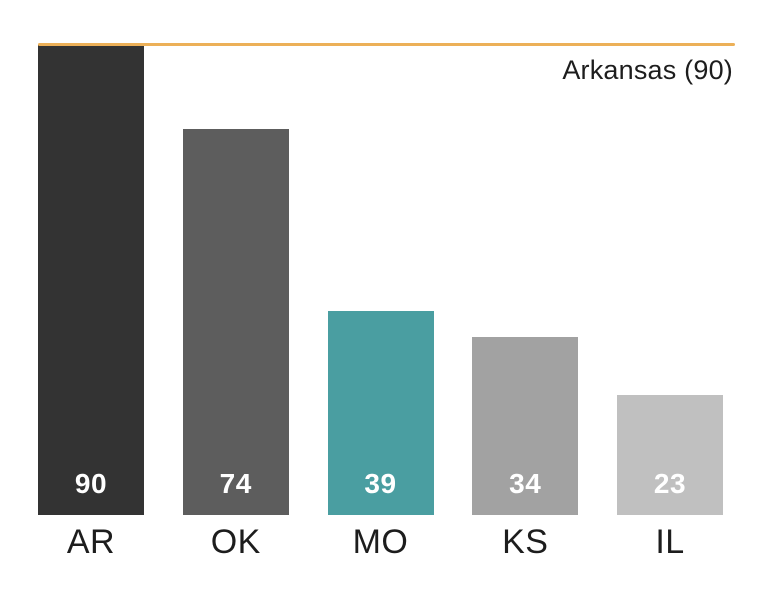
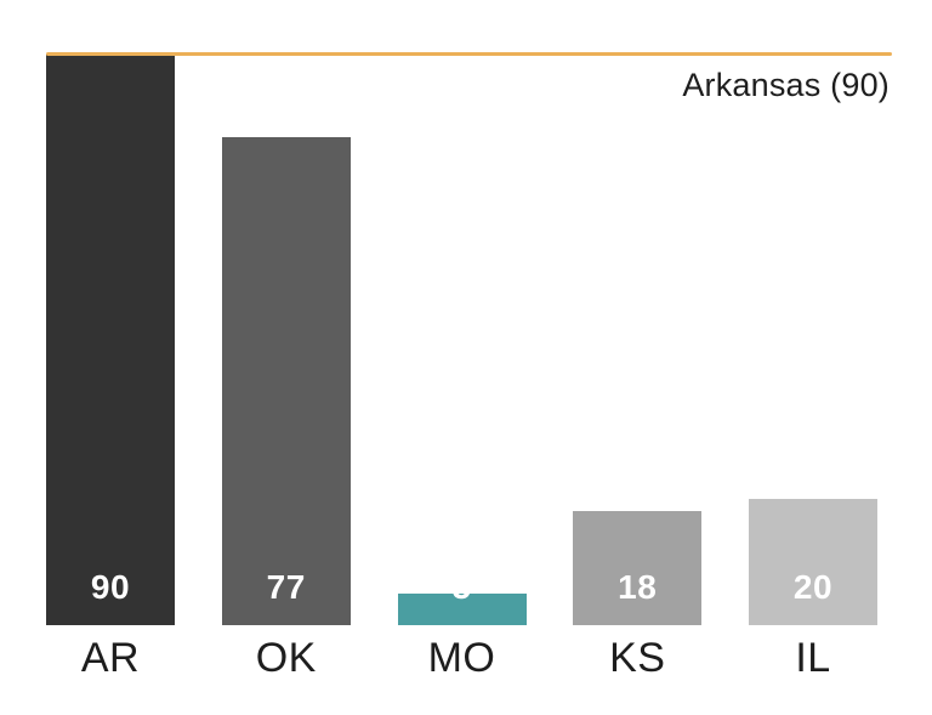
OK: 74 -> 77
MO: 39 -> 5
KS: 34 -> 18
IL: 23 -> 20
